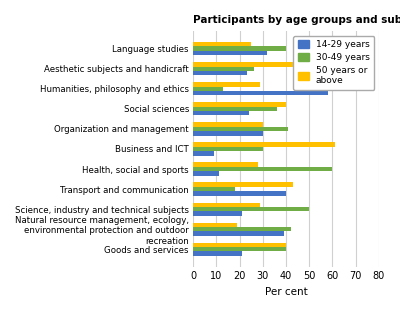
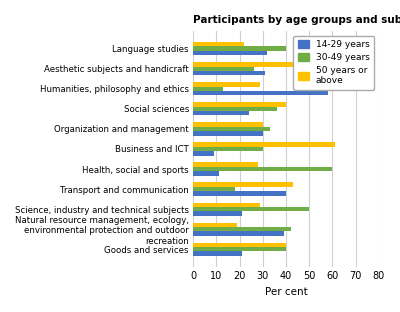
50 years or above/Language studies: 25 -> 22
14-29 years/Aesthetic subjects and handicraft: 23 -> 31
30-49 years/Organization and management: 41 -> 33
